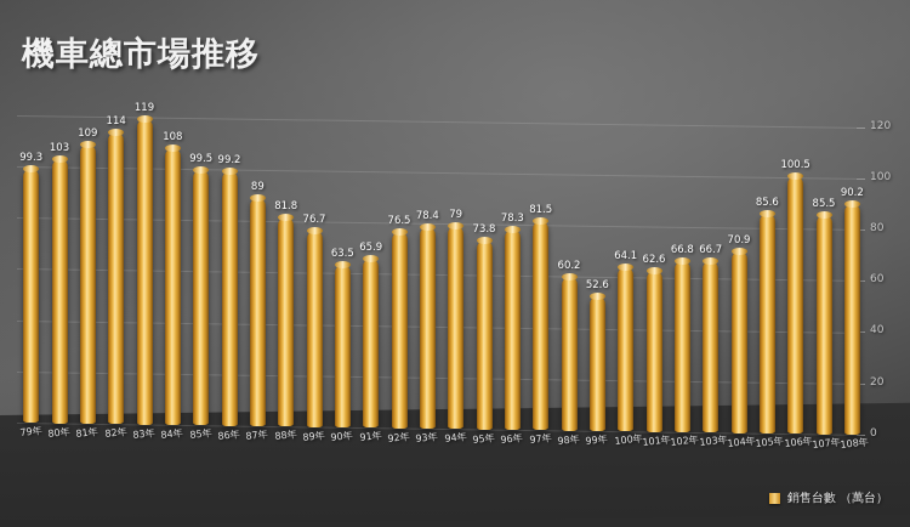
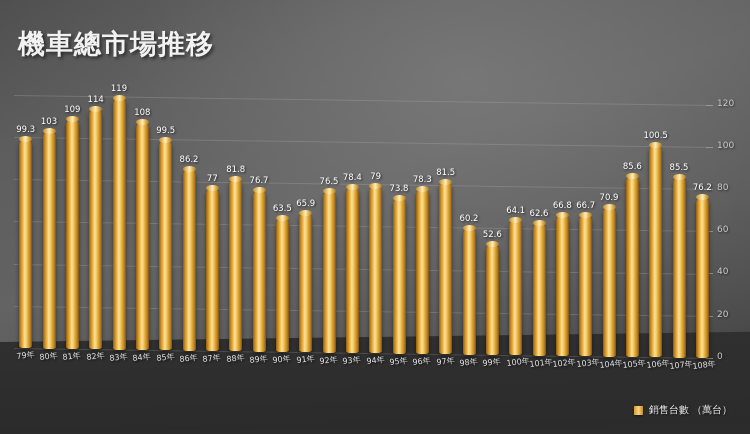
86年: 99.2 -> 86.2
87年: 89 -> 77
108年: 90.2 -> 76.2
